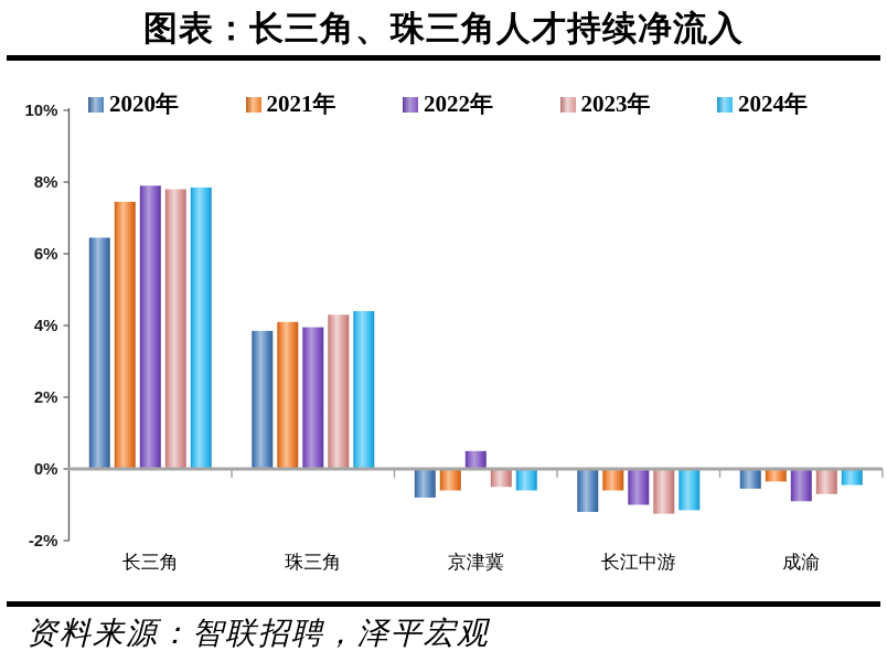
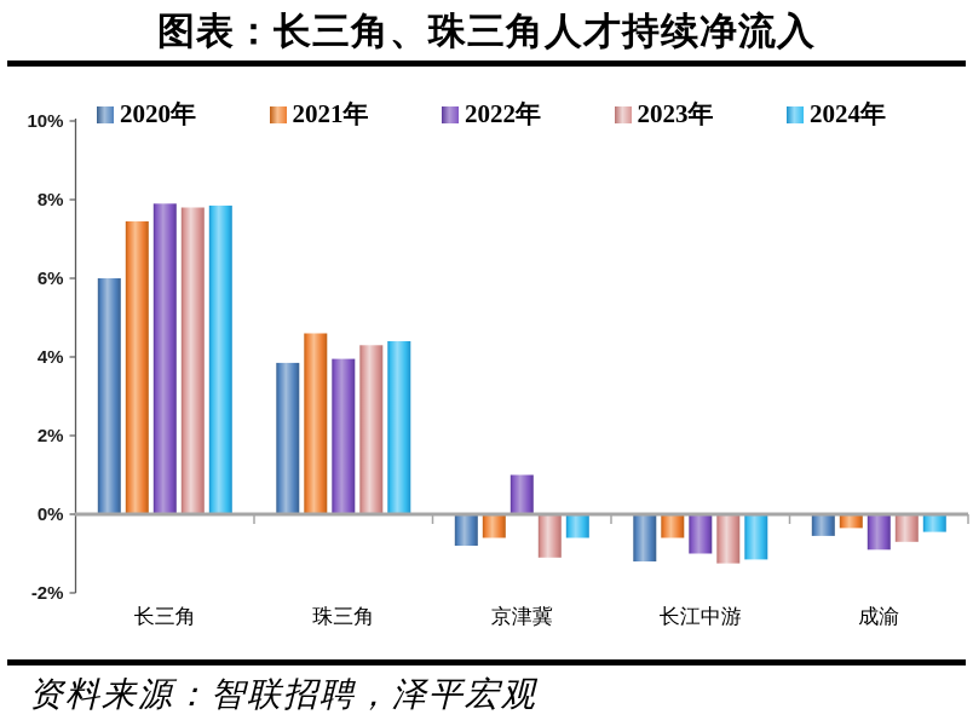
2020年/长三角: 6.5% -> 6.0%
2021年/珠三角: 4.1% -> 4.6%
2022年/京津冀: 0.5% -> 1.0%
2023年/京津冀: -0.5% -> -1.1%
